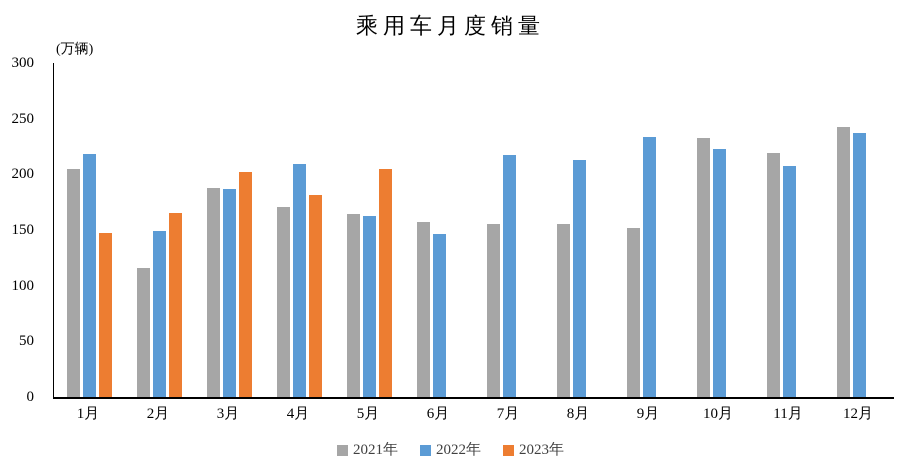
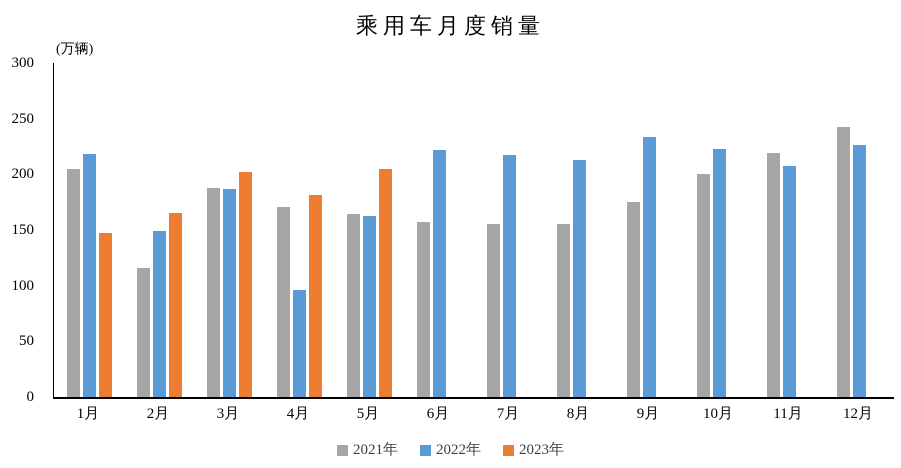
2022年/4月: 209 -> 96
2022年/6月: 146 -> 222
2021年/9月: 152 -> 175
2021年/10月: 233 -> 201
2022年/12月: 237 -> 226
